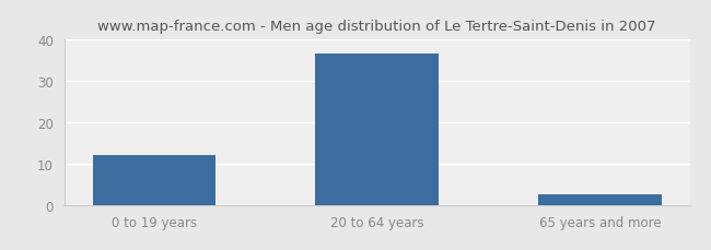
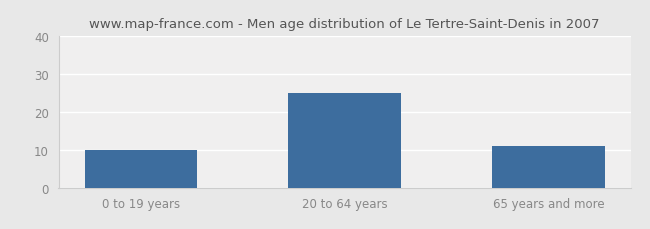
0 to 19 years: 12.0 -> 10.0
20 to 64 years: 36.5 -> 25.0
65 years and more: 2.5 -> 11.0
